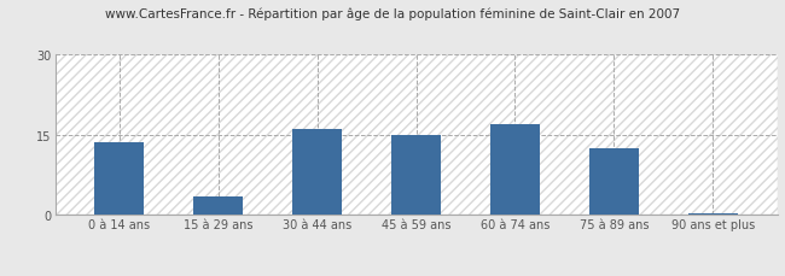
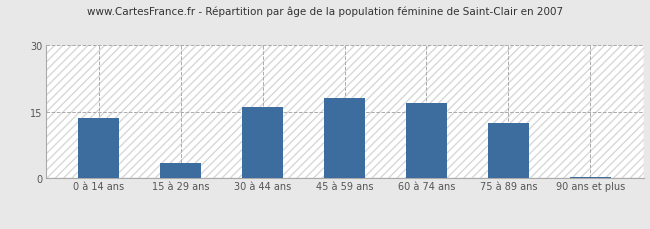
45 à 59 ans: 15.0 -> 18.0
